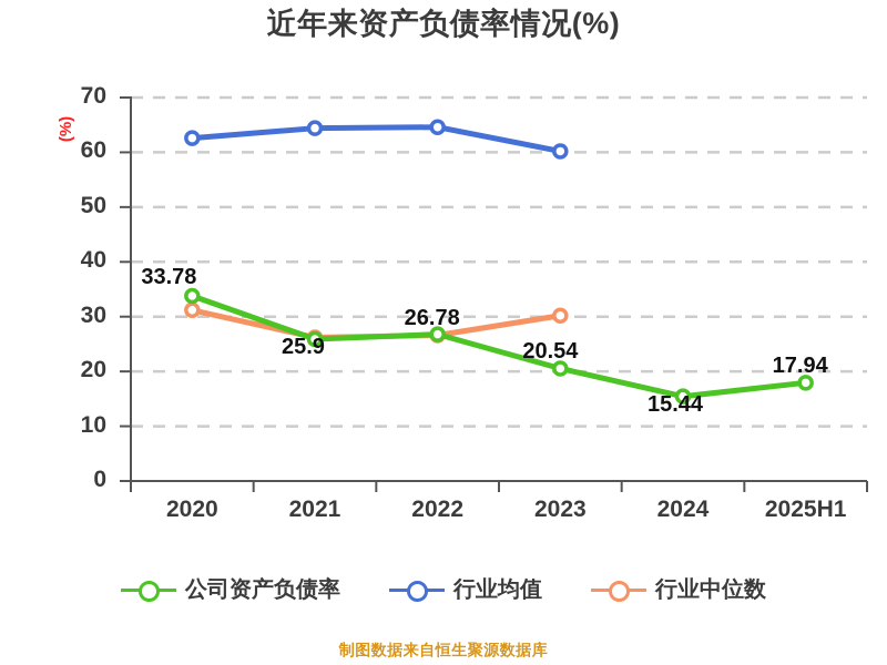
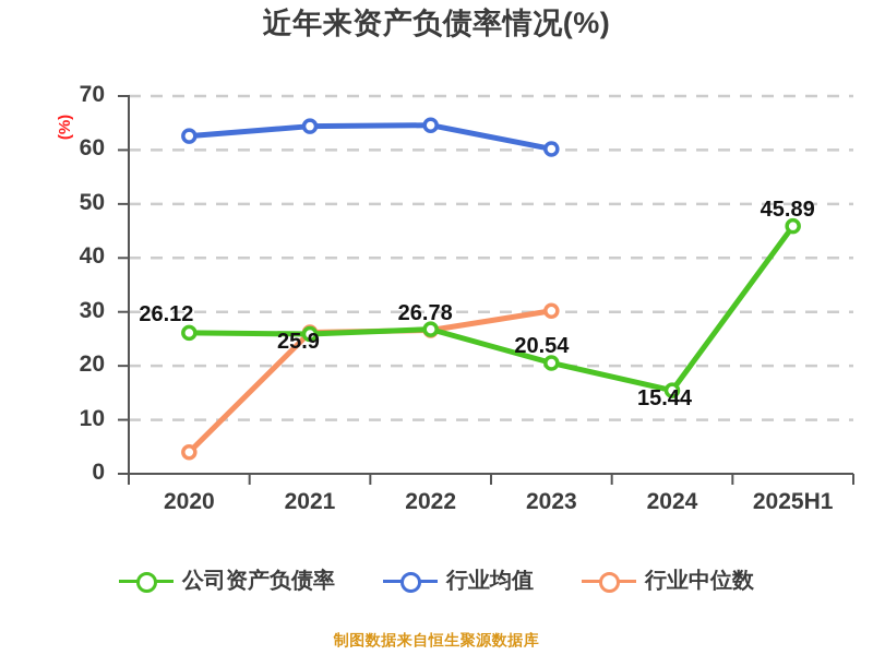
公司资产负债率/2020: 33.78 -> 26.12
行业中位数/2020: 31 -> 4
公司资产负债率/2025H1: 17.94 -> 45.89
